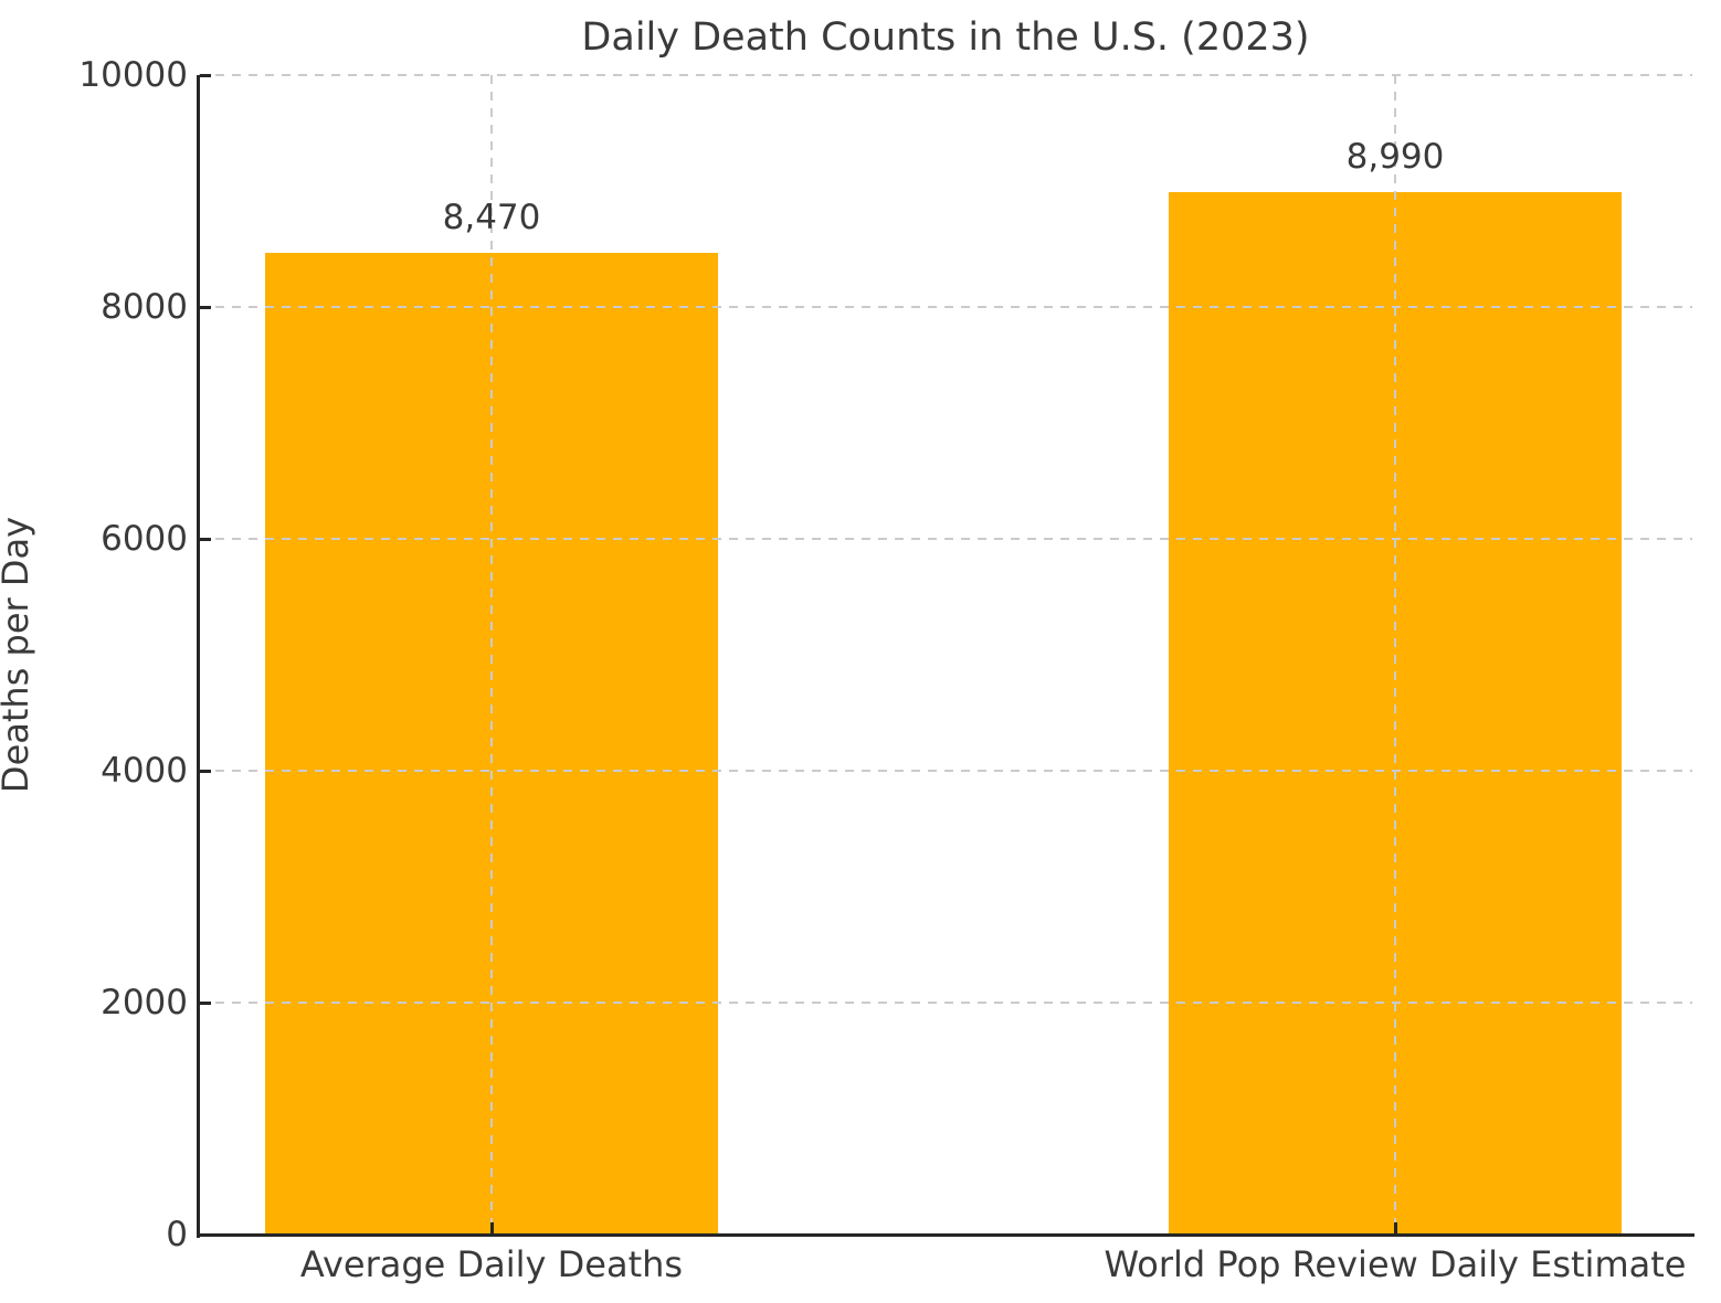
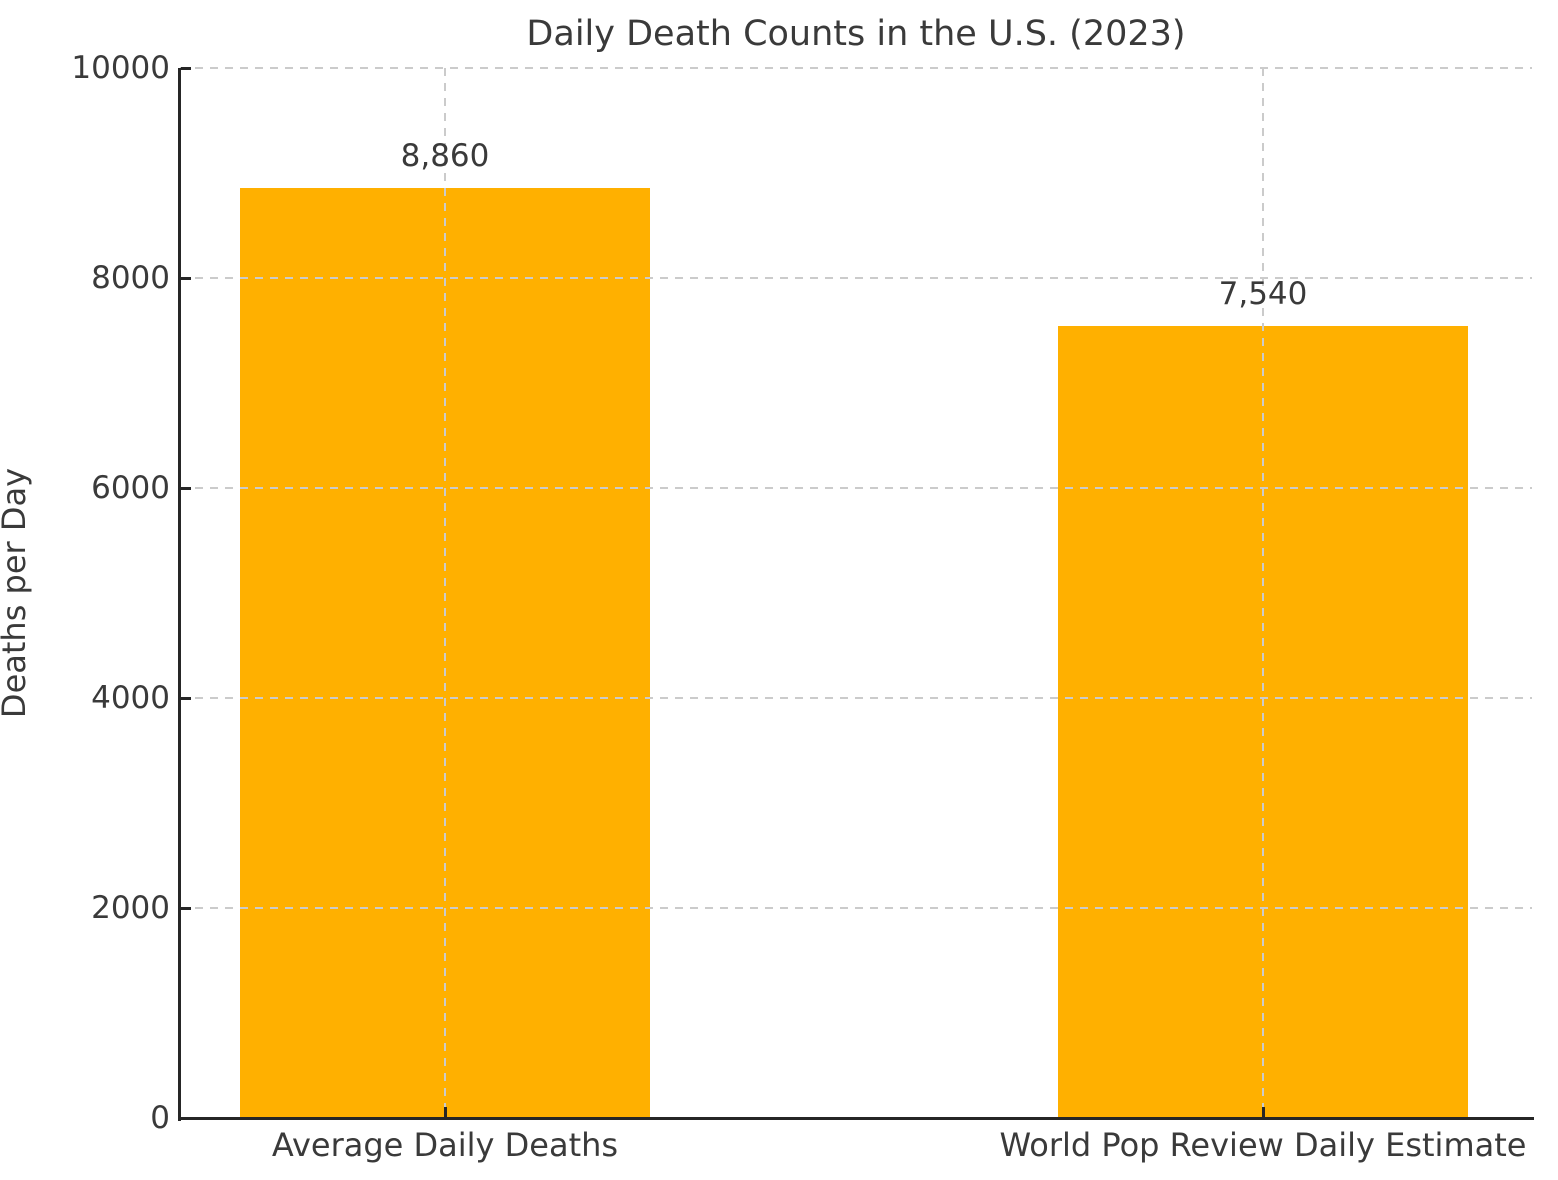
Average Daily Deaths: 8,470 -> 8,860
World Pop Review Daily Estimate: 8,990 -> 7,540
